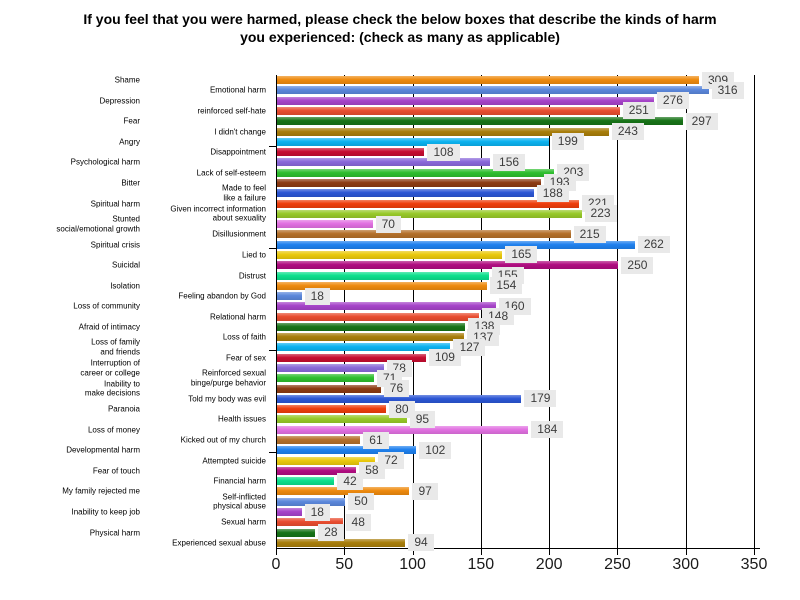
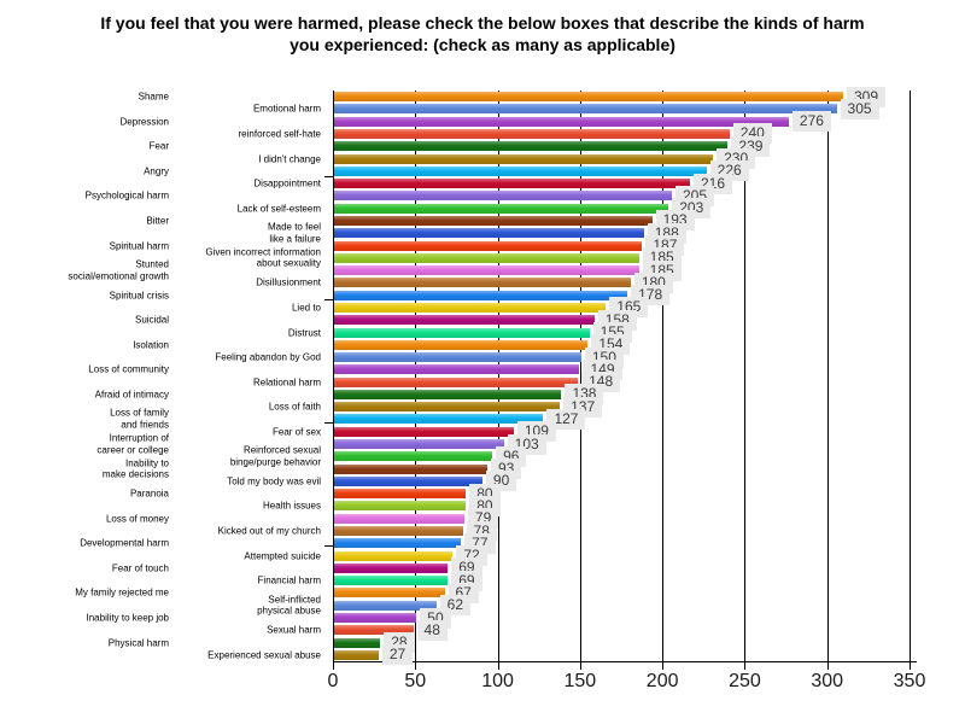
Emotional harm: 316 -> 305
reinforced self-hate: 251 -> 240
Fear: 297 -> 239
I didn't change: 243 -> 230
Angry: 199 -> 226
Disappointment: 108 -> 216
Psychological harm: 156 -> 205
Spiritual harm: 221 -> 187
Given incorrect information about sexuality: 223 -> 185
Stunted social/emotional growth: 70 -> 185
Disillusionment: 215 -> 180
Spiritual crisis: 262 -> 178
Suicidal: 250 -> 158
Feeling abandon by God: 18 -> 150
Loss of community: 160 -> 149
Interruption of career or college: 78 -> 103
Reinforced sexual binge/purge behavior: 71 -> 96
Inability to make decisions: 76 -> 93
Told my body was evil: 179 -> 90
Health issues: 95 -> 80
Loss of money: 184 -> 79
Kicked out of my church: 61 -> 78
Developmental harm: 102 -> 77
Fear of touch: 58 -> 69
Financial harm: 42 -> 69
My family rejected me: 97 -> 67
Self-inflicted physical abuse: 50 -> 62
Inability to keep job: 18 -> 50
Experienced sexual abuse: 94 -> 27
